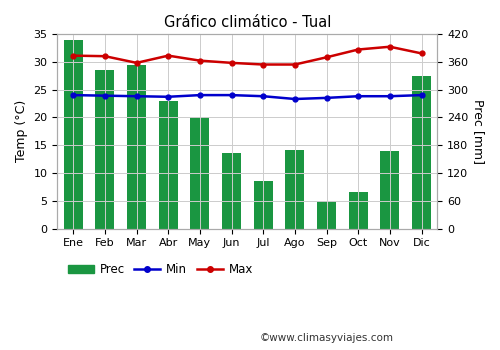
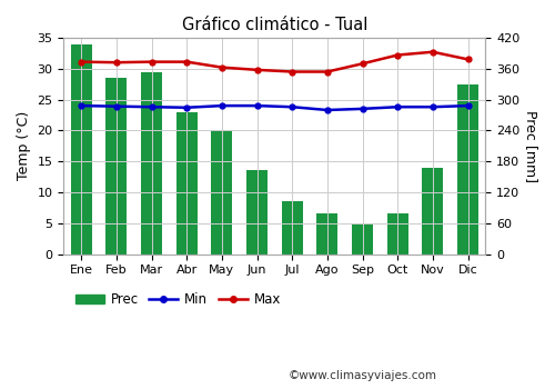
Max/Mar: 29.8 -> 31.1
Prec/Ago: 170 -> 78
